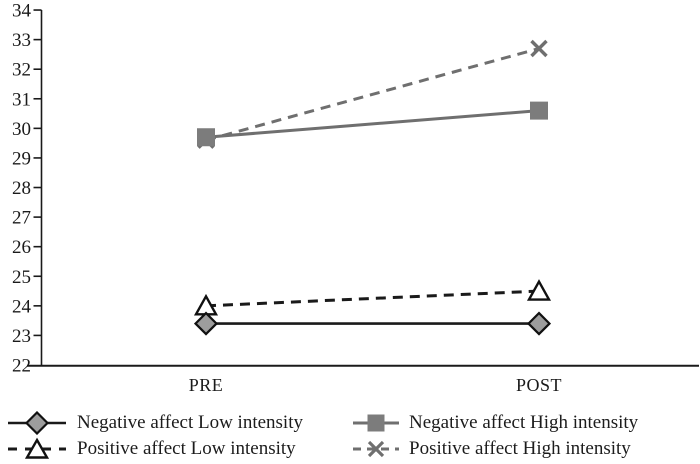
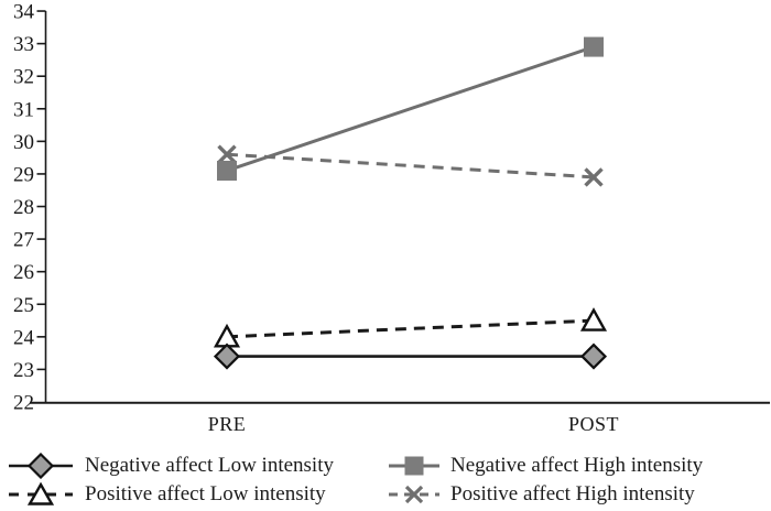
Negative affect High intensity/PRE: 29.7 -> 29.1
Negative affect High intensity/POST: 30.6 -> 32.9
Positive affect High intensity/POST: 32.7 -> 28.9
